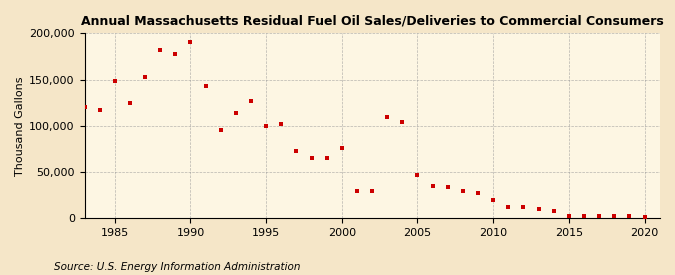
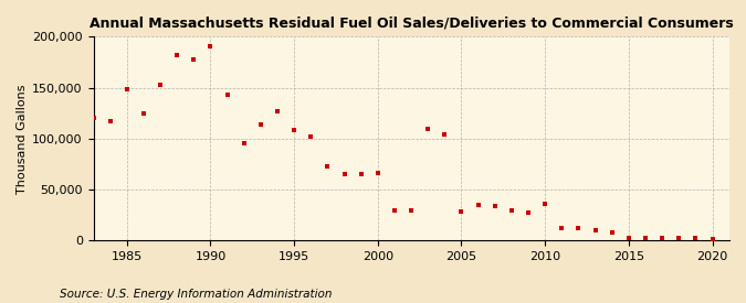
1995: 100,000 -> 108,000
2000: 76,000 -> 66,000
2005: 47,000 -> 28,000
2010: 20,000 -> 36,000
